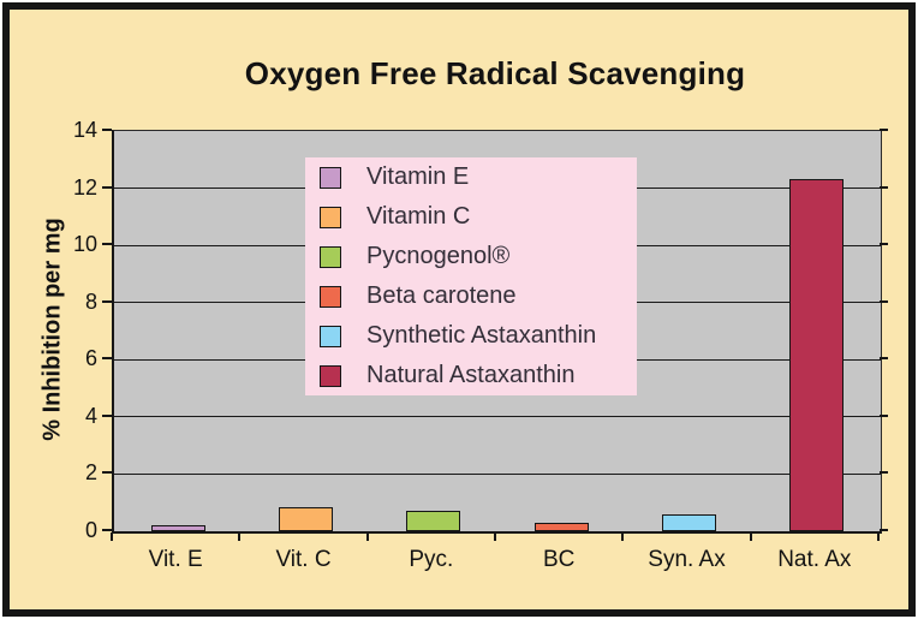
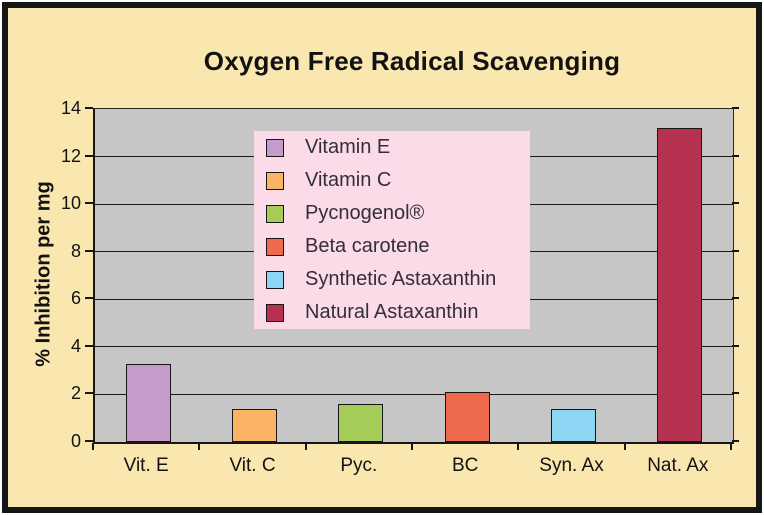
Vit. E: 0.2 -> 3.3
Vit. C: 0.8 -> 1.4
Pyc.: 0.7 -> 1.6
BC: 0.3 -> 2.1
Syn. Ax: 0.6 -> 1.4
Nat. Ax: 12.3 -> 13.2
